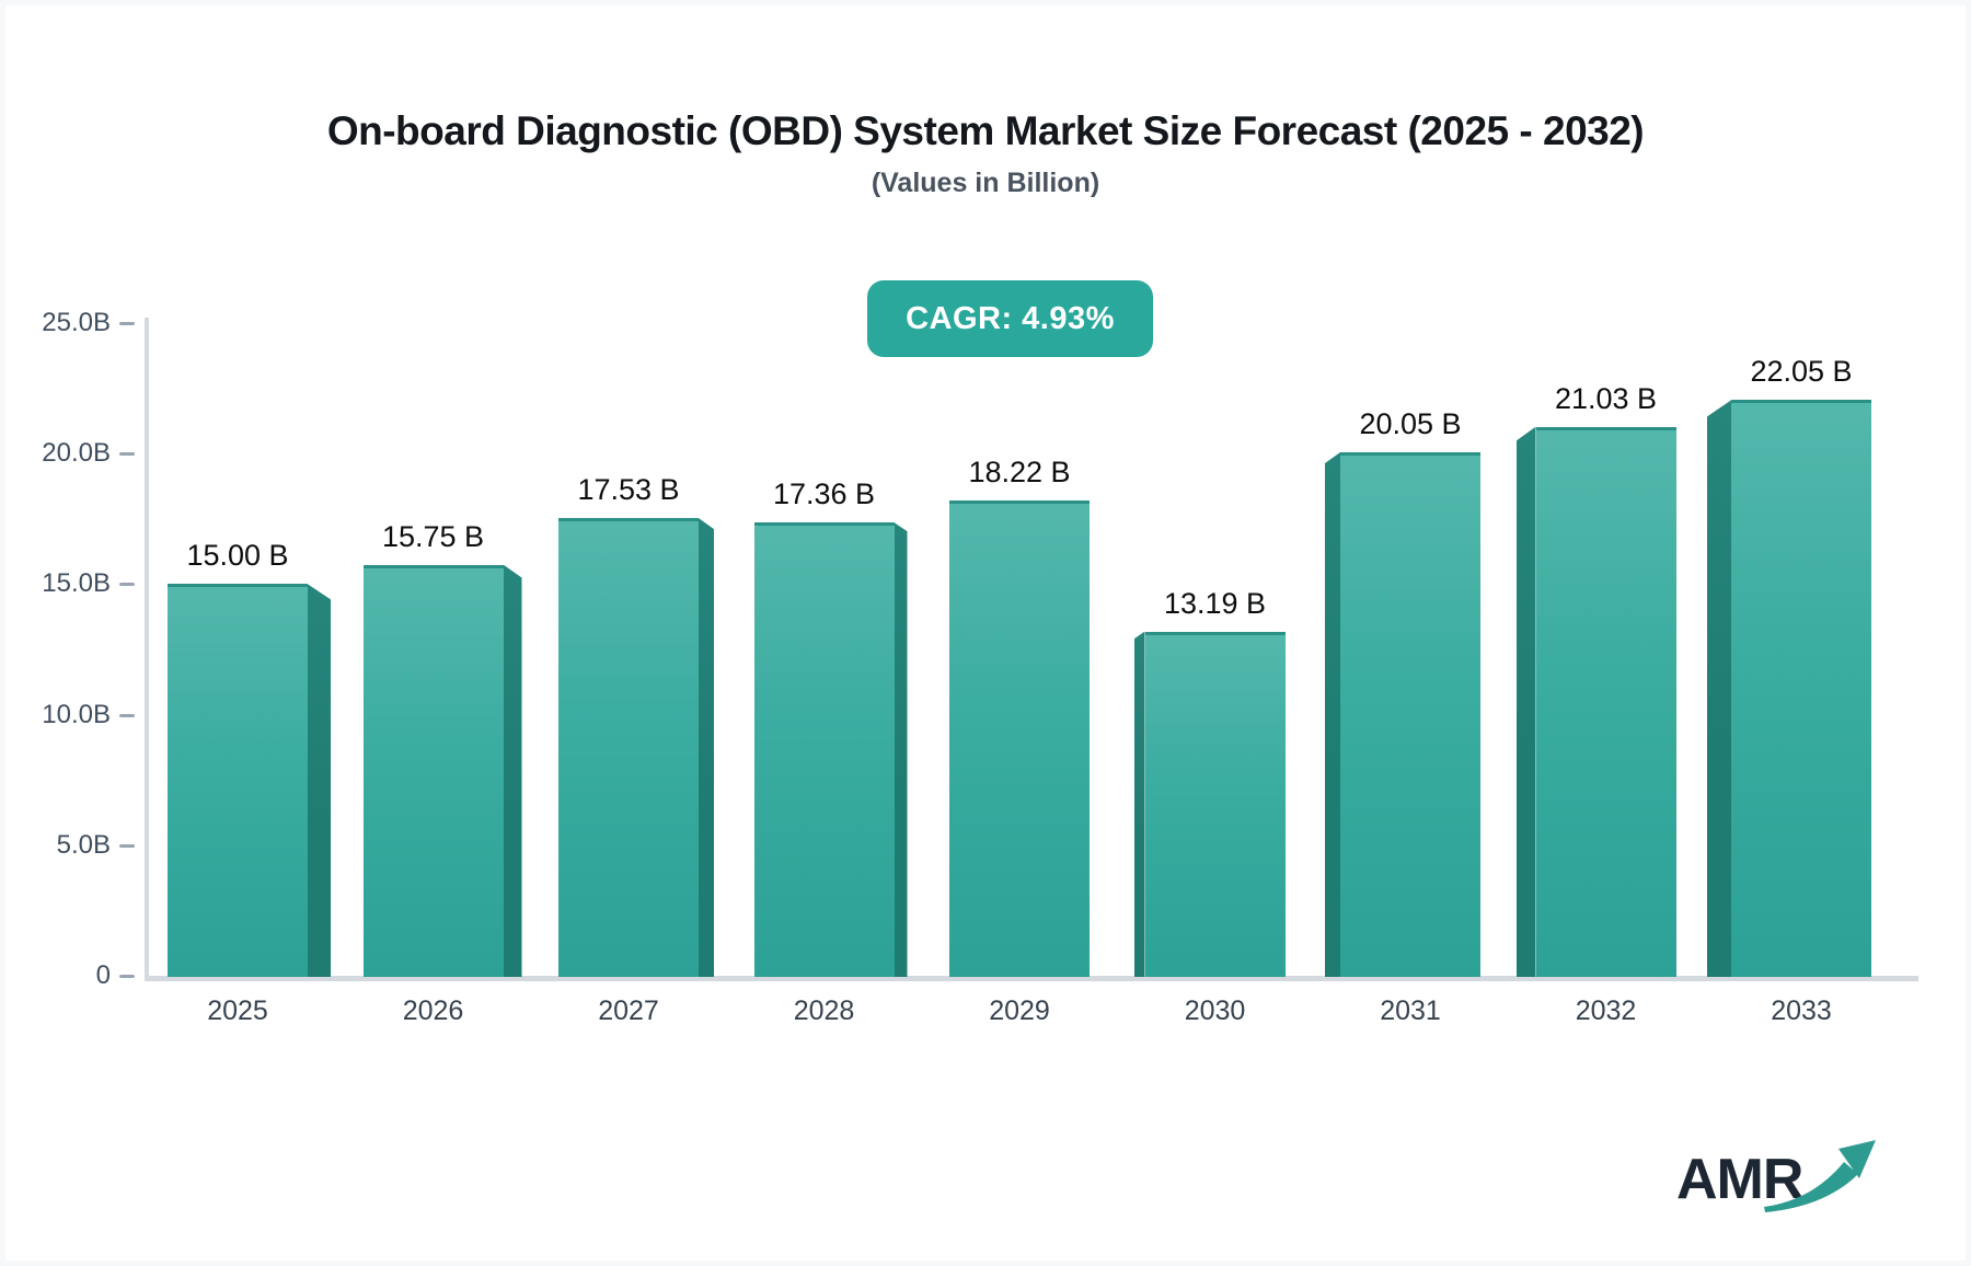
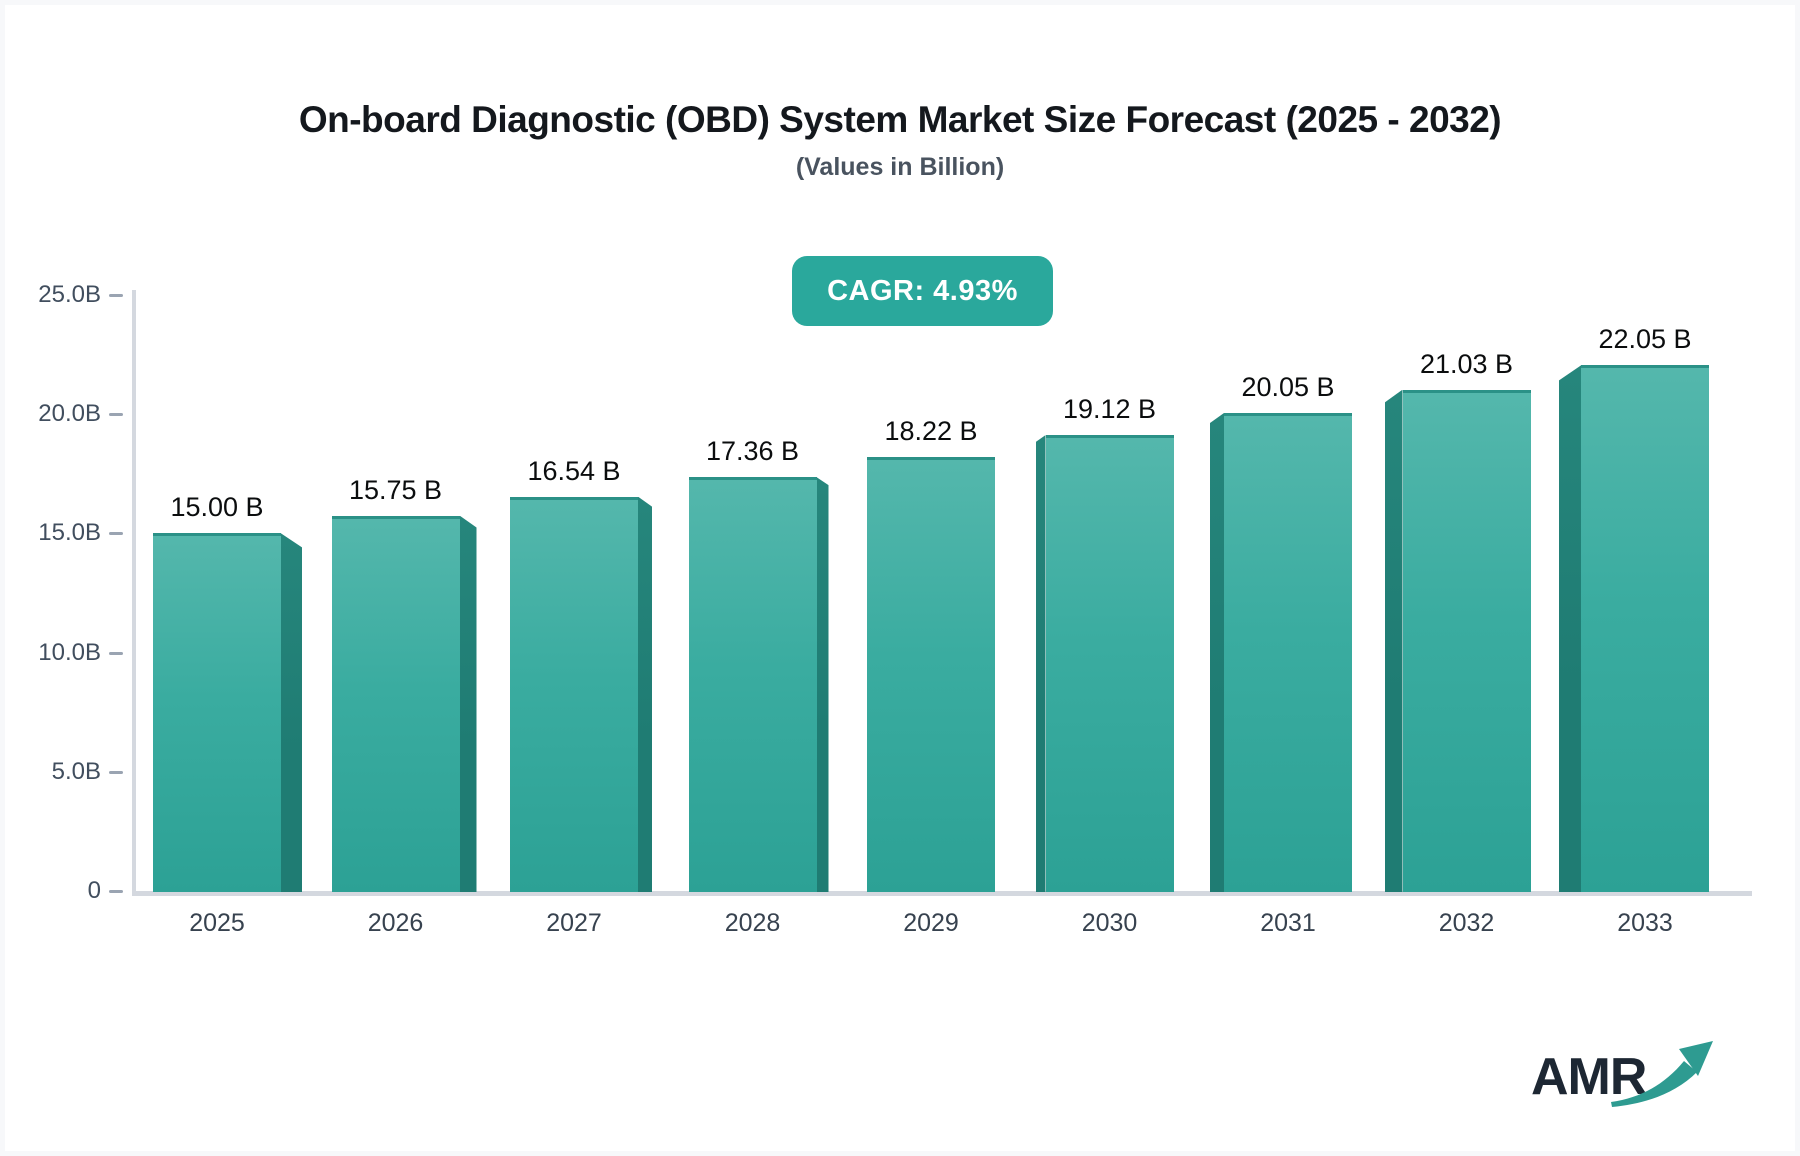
2027: 17.53 -> 16.54
2030: 13.19 -> 19.12
